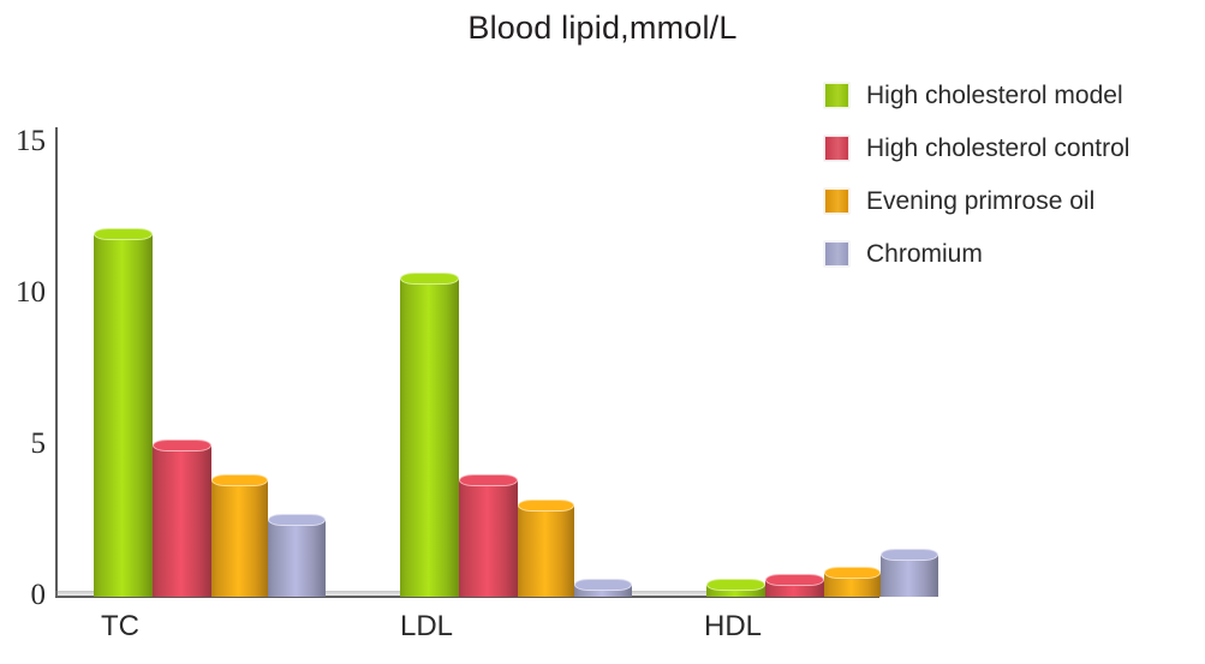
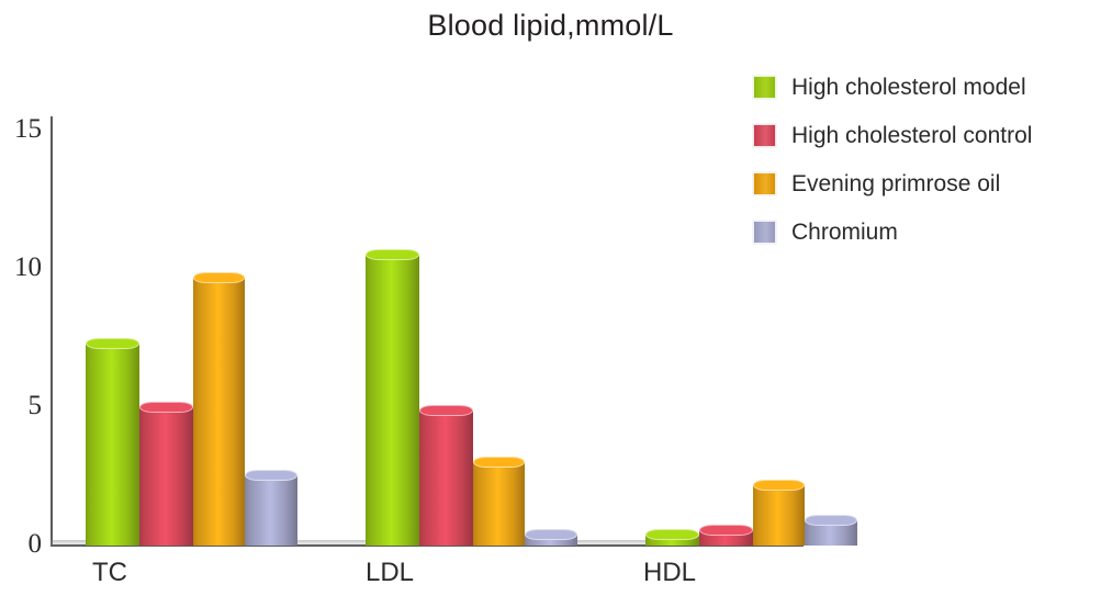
High cholesterol model/TC: 12.0 -> 7.3
Evening primrose oil/TC: 3.9 -> 9.7
High cholesterol control/LDL: 3.9 -> 4.9
Evening primrose oil/HDL: 0.8 -> 2.2
Chromium/HDL: 1.4 -> 0.9
